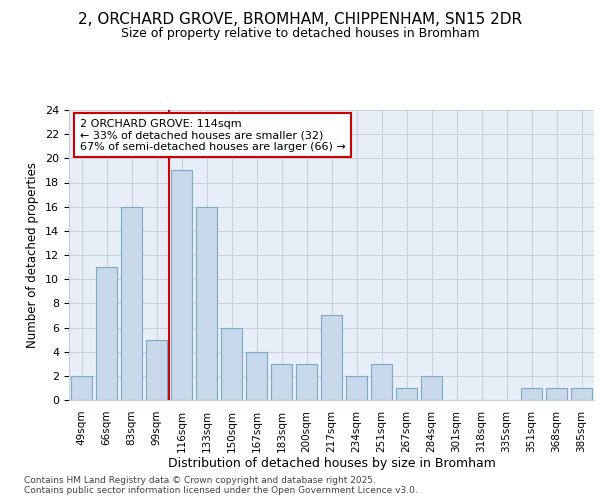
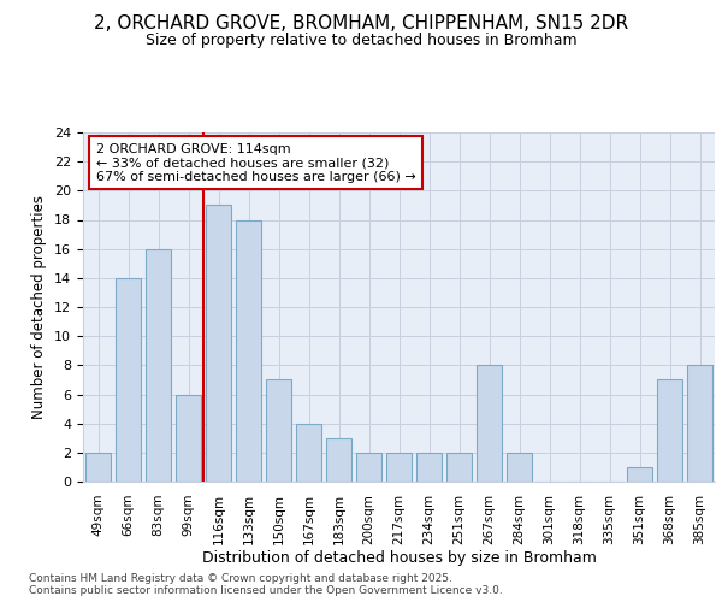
66sqm: 11 -> 14
99sqm: 5 -> 6
133sqm: 16 -> 18
150sqm: 6 -> 7
200sqm: 3 -> 2
217sqm: 7 -> 2
251sqm: 3 -> 2
267sqm: 1 -> 8
368sqm: 1 -> 7
385sqm: 1 -> 8
